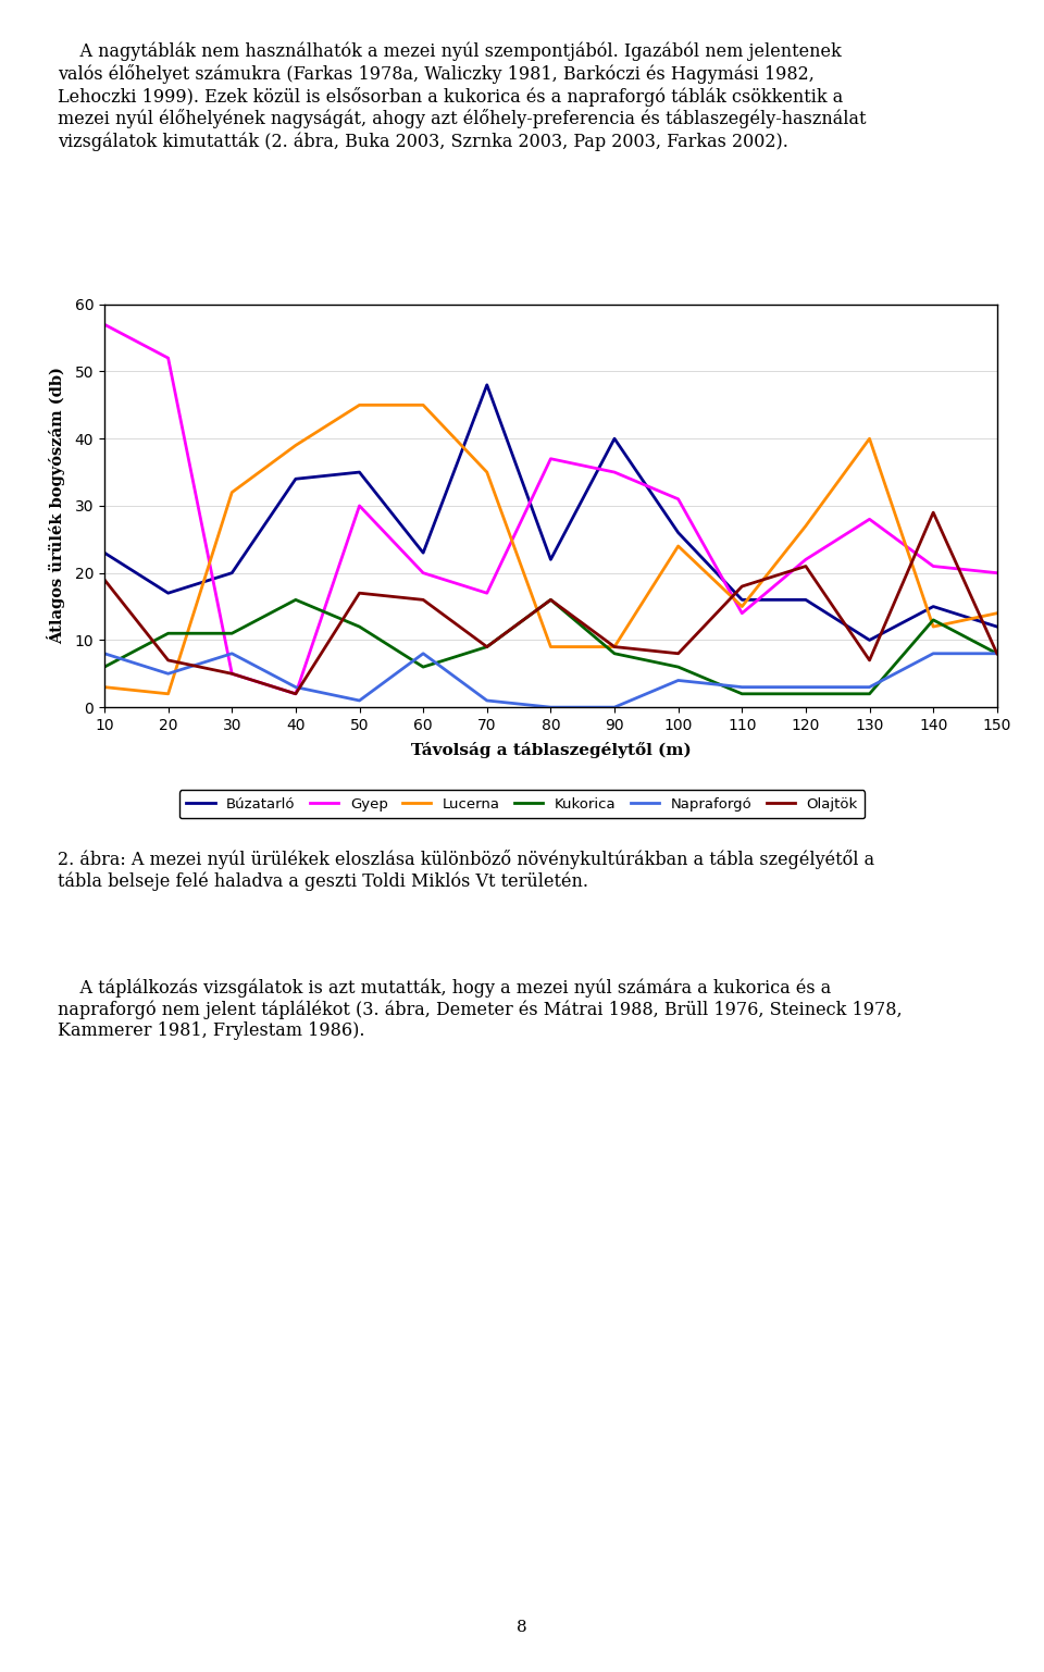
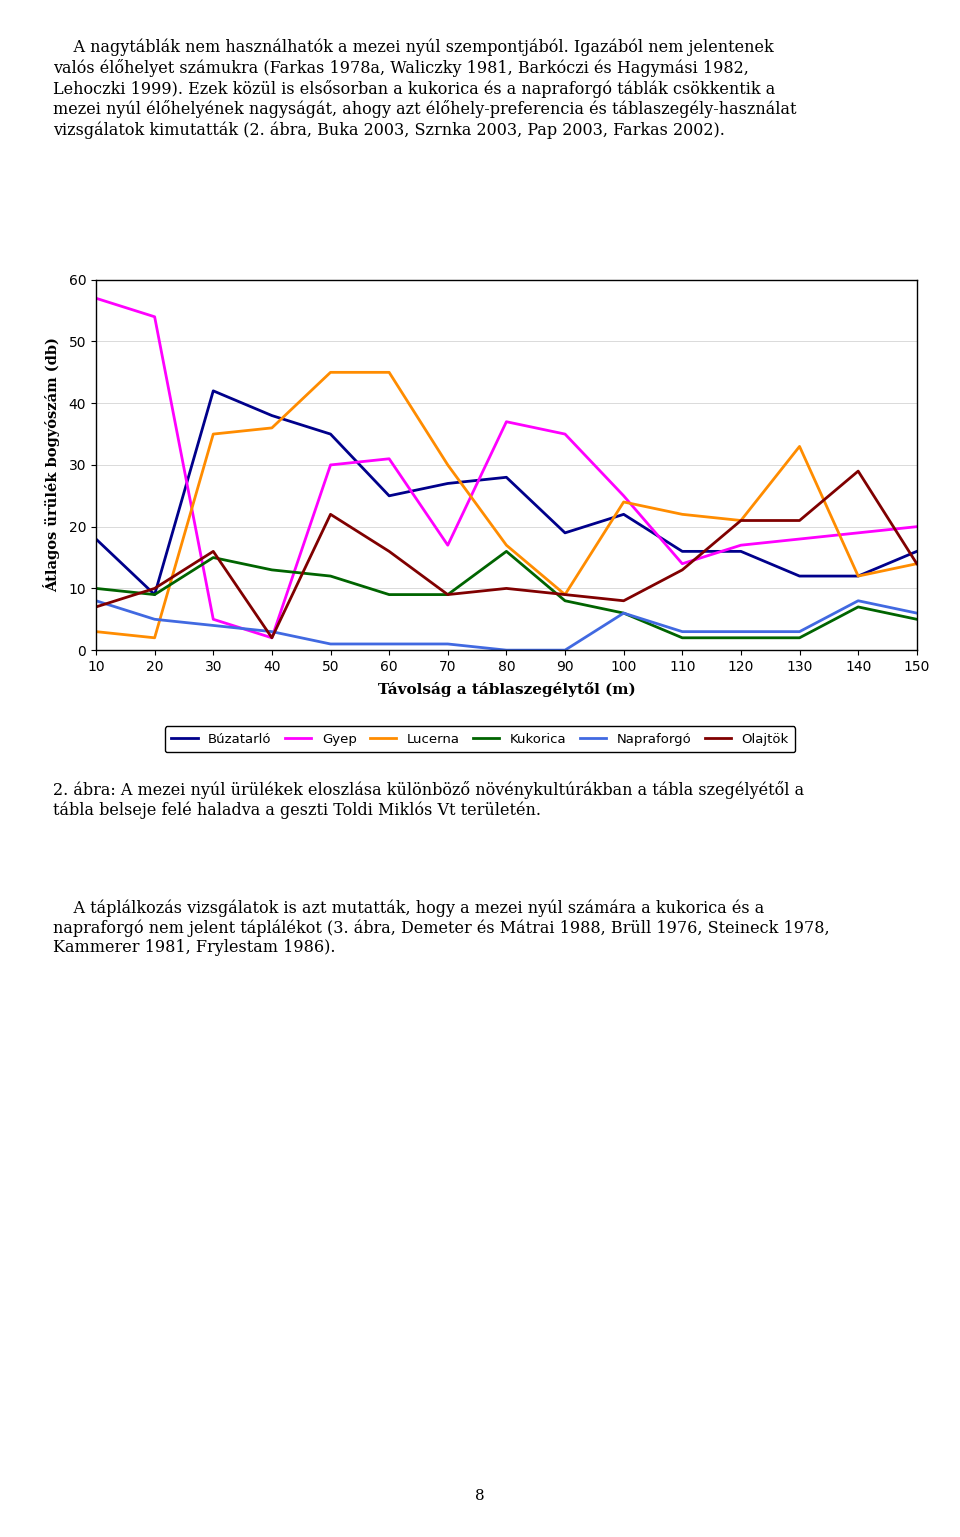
Búzatarló/10: 23 -> 18
Kukorica/10: 6 -> 10
Olajtök/10: 19 -> 7
Búzatarló/20: 17 -> 9
Gyep/20: 52 -> 54
Kukorica/20: 11 -> 9
Olajtök/20: 7 -> 10
Búzatarló/30: 20 -> 42
Lucerna/30: 32 -> 35
Kukorica/30: 11 -> 15
Napraforgó/30: 8 -> 4
Olajtök/30: 5 -> 16
Búzatarló/40: 34 -> 38
Lucerna/40: 39 -> 36
Kukorica/40: 16 -> 13
Olajtök/50: 17 -> 22
Búzatarló/60: 23 -> 25
Gyep/60: 20 -> 31
Kukorica/60: 6 -> 9
Napraforgó/60: 8 -> 1
Búzatarló/70: 48 -> 27
Lucerna/70: 35 -> 30
Búzatarló/80: 22 -> 28
Lucerna/80: 9 -> 17
Olajtök/80: 16 -> 10
Búzatarló/90: 40 -> 19
Búzatarló/100: 26 -> 22
Gyep/100: 31 -> 25
Napraforgó/100: 4 -> 6
Lucerna/110: 15 -> 22
Olajtök/110: 18 -> 13
Gyep/120: 22 -> 17
Lucerna/120: 27 -> 21
Búzatarló/130: 10 -> 12
Gyep/130: 28 -> 18
Lucerna/130: 40 -> 33
Olajtök/130: 7 -> 21
Búzatarló/140: 15 -> 12
Gyep/140: 21 -> 19
Kukorica/140: 13 -> 7
Búzatarló/150: 12 -> 16
Kukorica/150: 8 -> 5
Napraforgó/150: 8 -> 6
Olajtök/150: 8 -> 14
